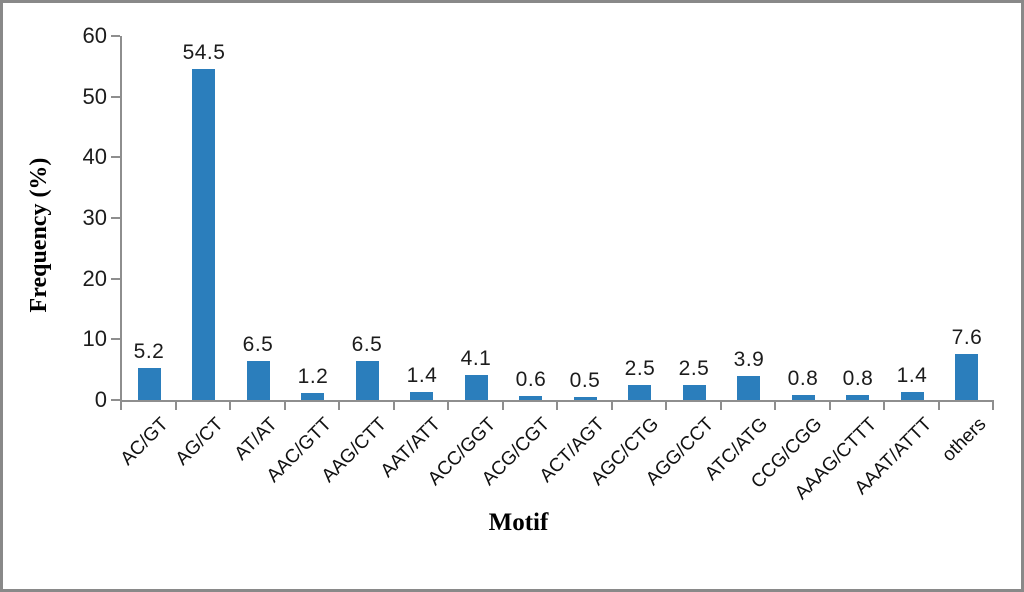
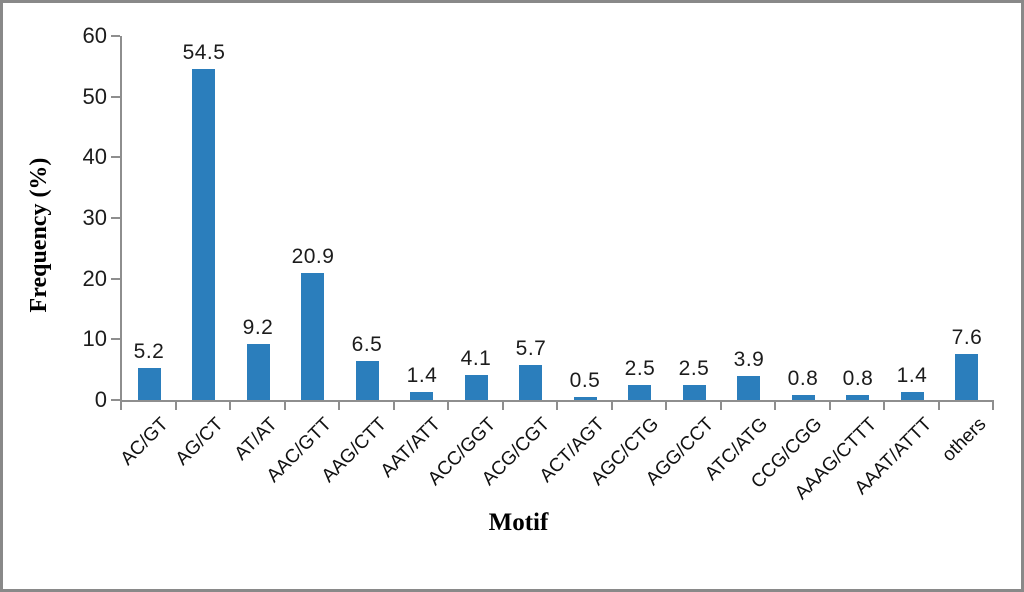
AT/AT: 6.5 -> 9.2
AAC/GTT: 1.2 -> 20.9
ACG/CGT: 0.6 -> 5.7
